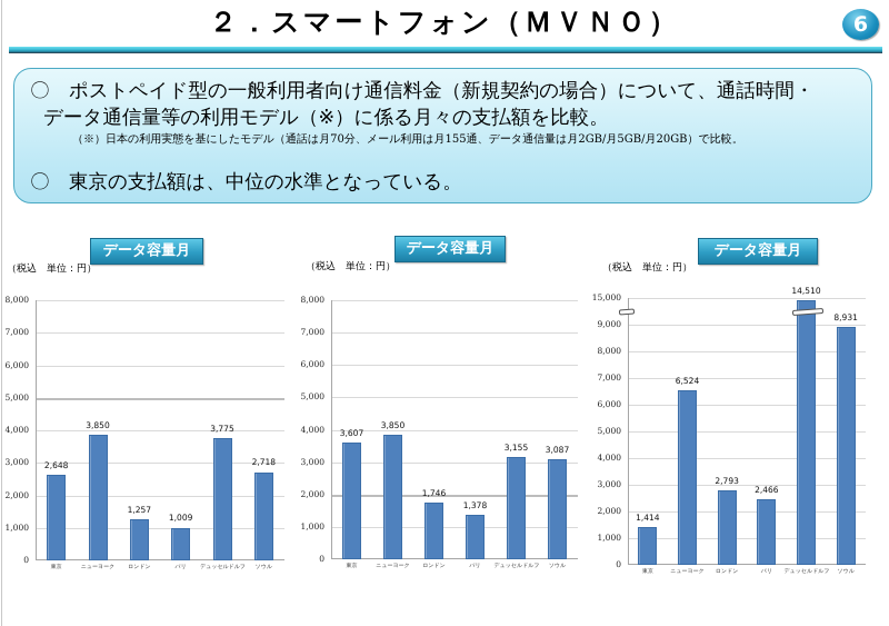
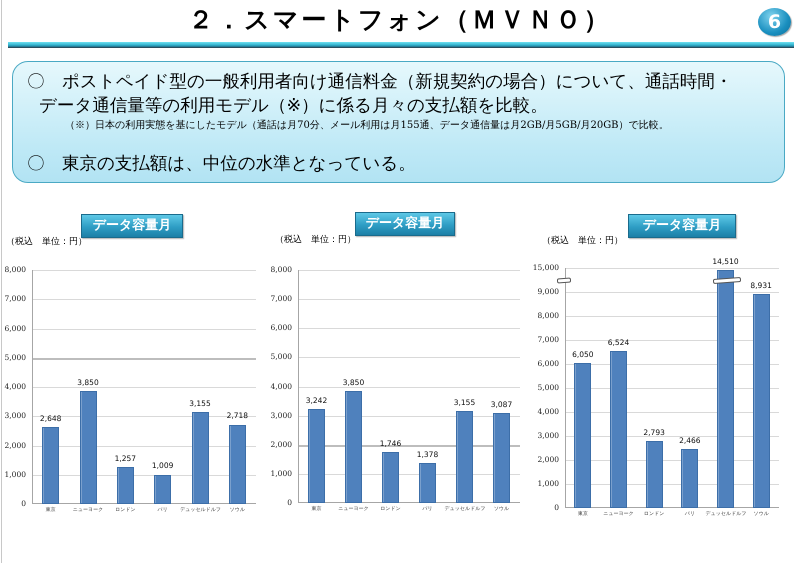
データ容量月2GB/デュッセルドルフ: 3,775 -> 3,155
データ容量月5GB/東京: 3,607 -> 3,242
データ容量月20GB/東京: 1,414 -> 6,050
